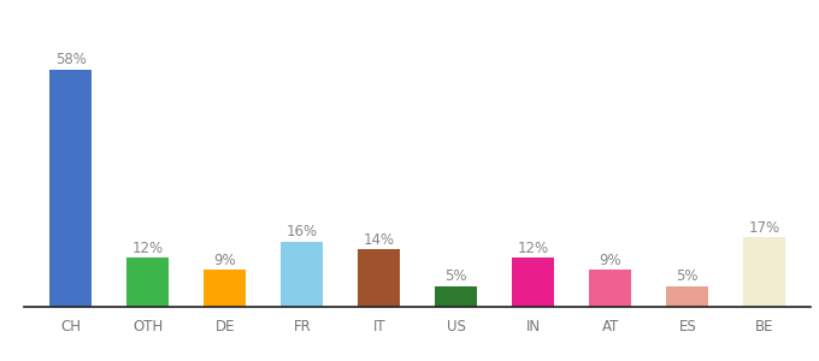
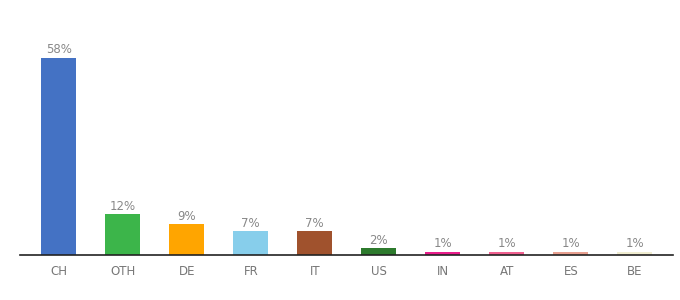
FR: 16% -> 7%
IT: 14% -> 7%
US: 5% -> 2%
IN: 12% -> 1%
AT: 9% -> 1%
ES: 5% -> 1%
BE: 17% -> 1%
